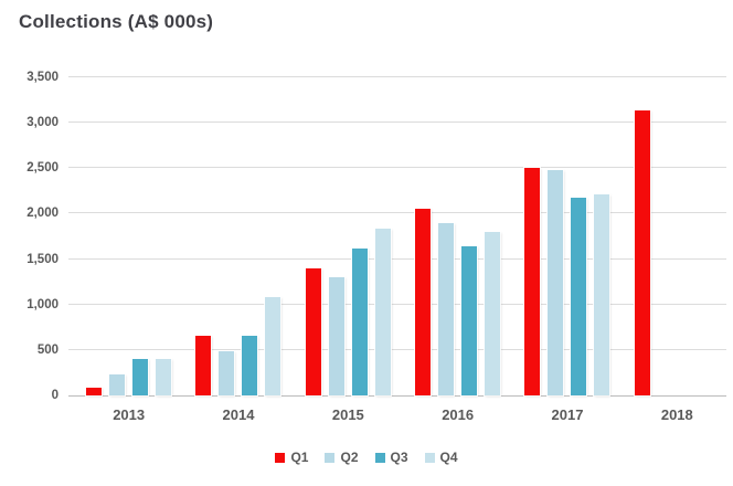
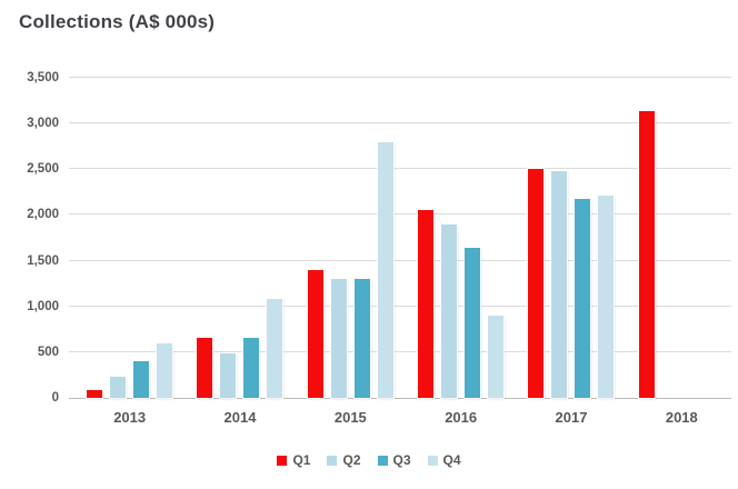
Q4/2013: 400 -> 600
Q3/2015: 1600 -> 1300
Q4/2015: 1800 -> 2800
Q4/2016: 1800 -> 900
